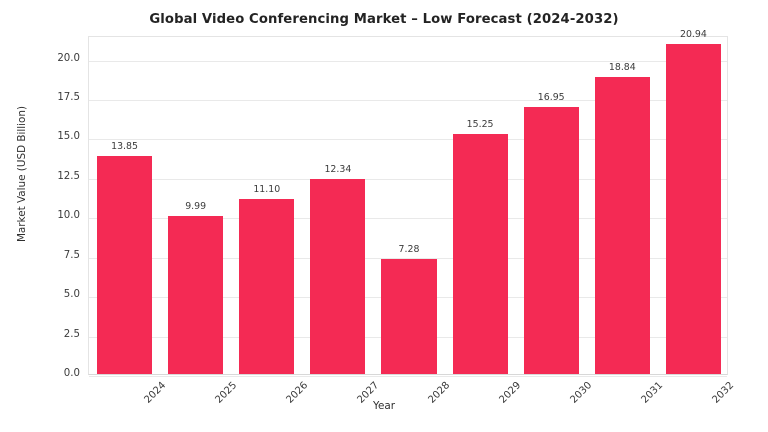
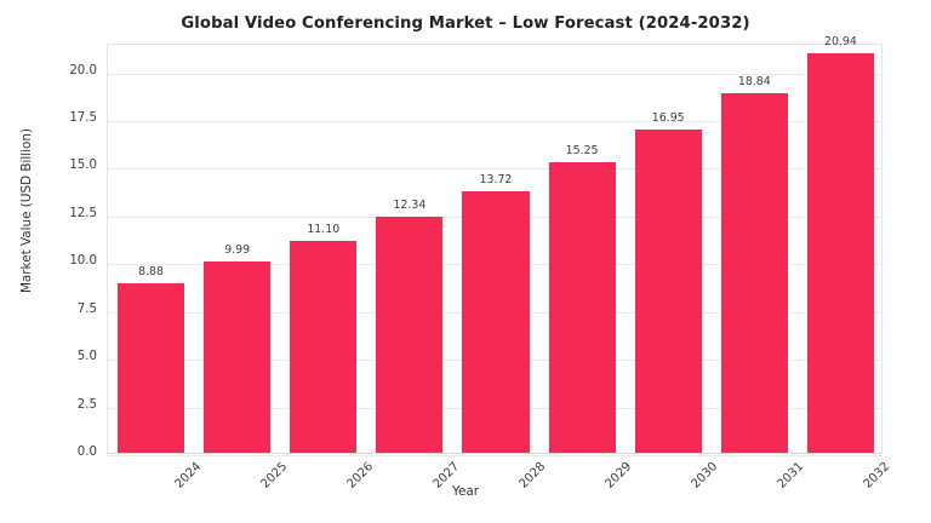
2024: 13.85 -> 8.88
2028: 7.28 -> 13.72
